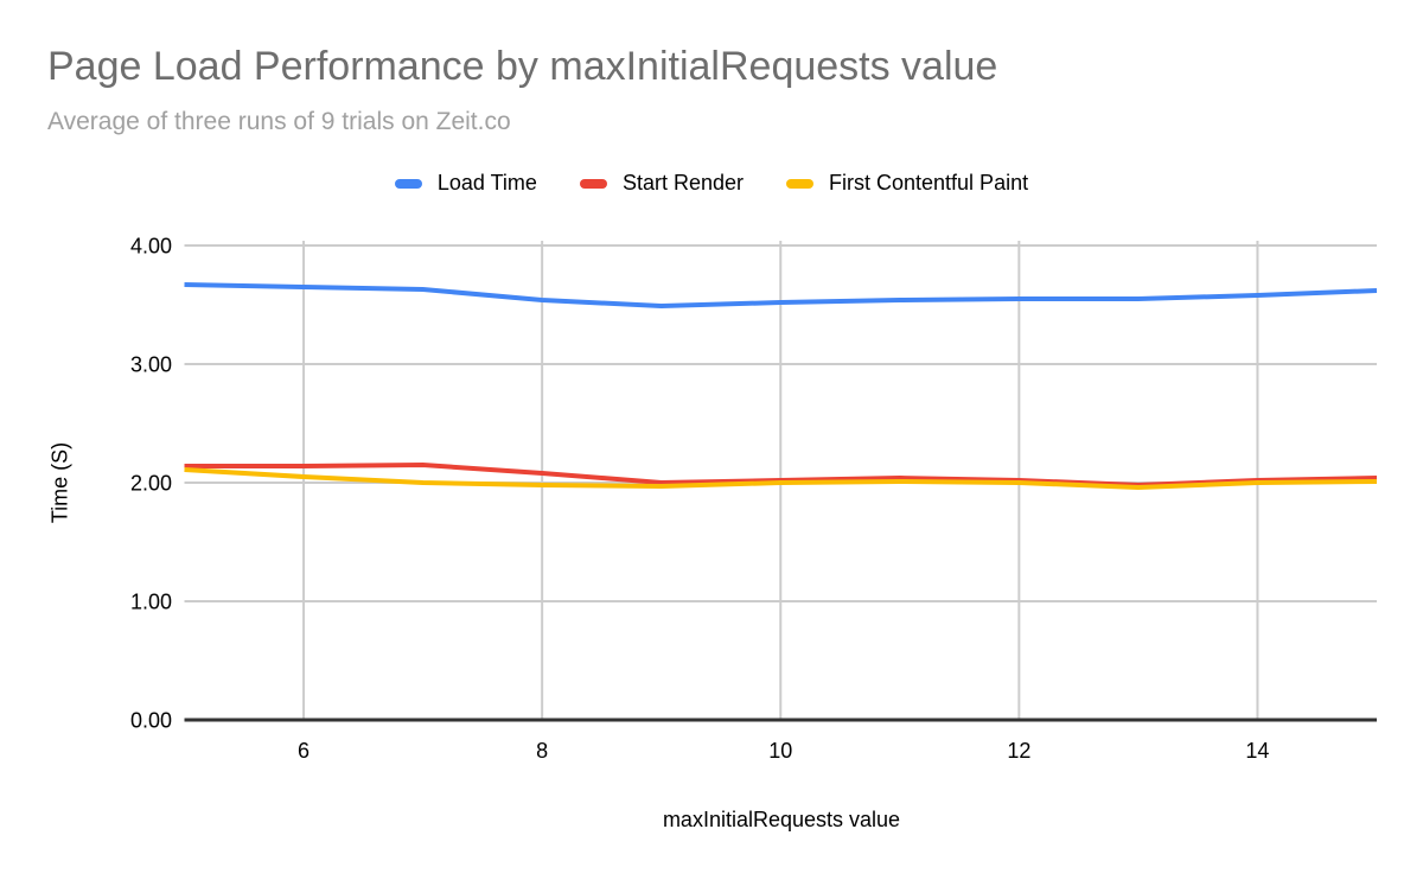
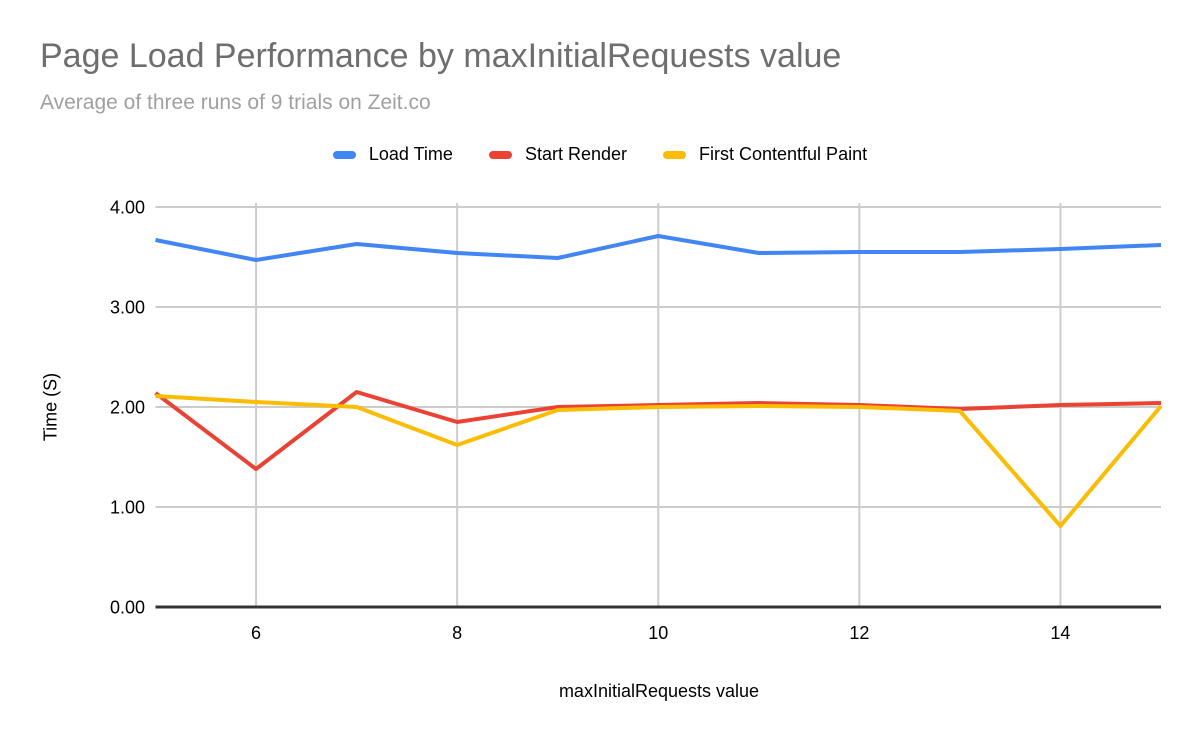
Load Time/6: 3.65 -> 3.47
Start Render/6: 2.14 -> 1.38
Start Render/8: 2.08 -> 1.85
First Contentful Paint/8: 1.98 -> 1.62
Load Time/10: 3.52 -> 3.71
First Contentful Paint/14: 2.00 -> 0.81
